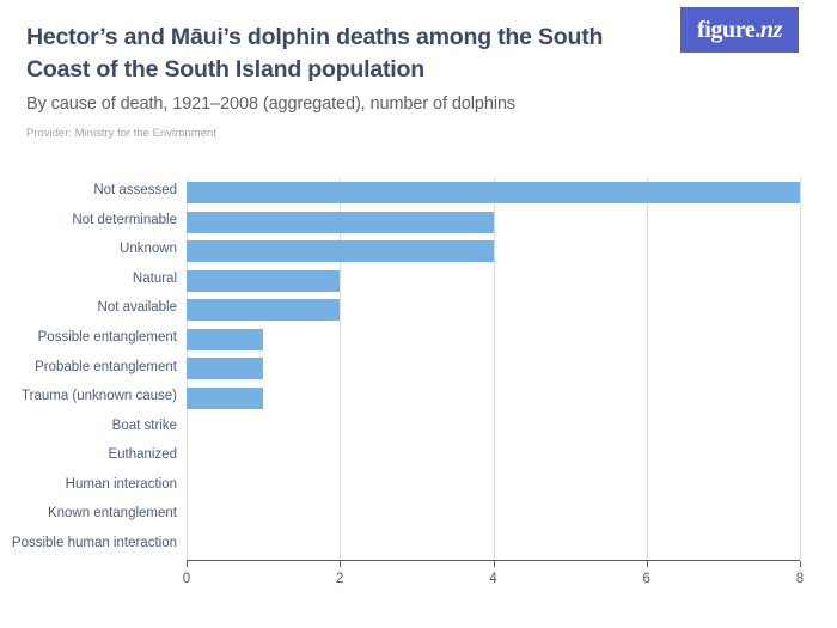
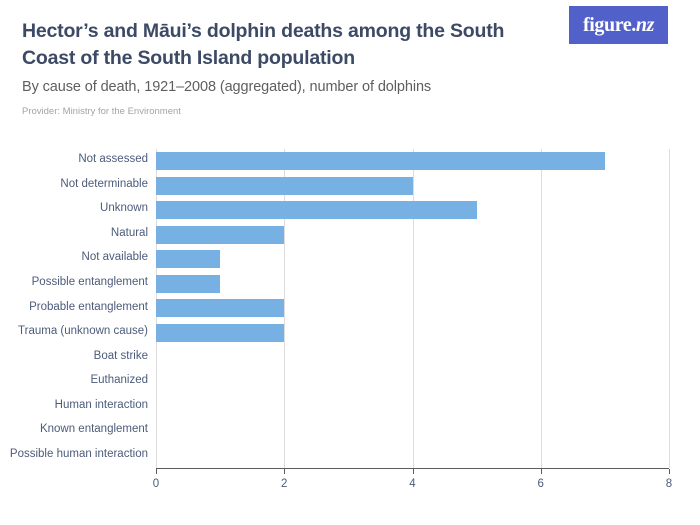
Not assessed: 8 -> 7
Unknown: 4 -> 5
Not available: 2 -> 1
Probable entanglement: 1 -> 2
Trauma (unknown cause): 1 -> 2
